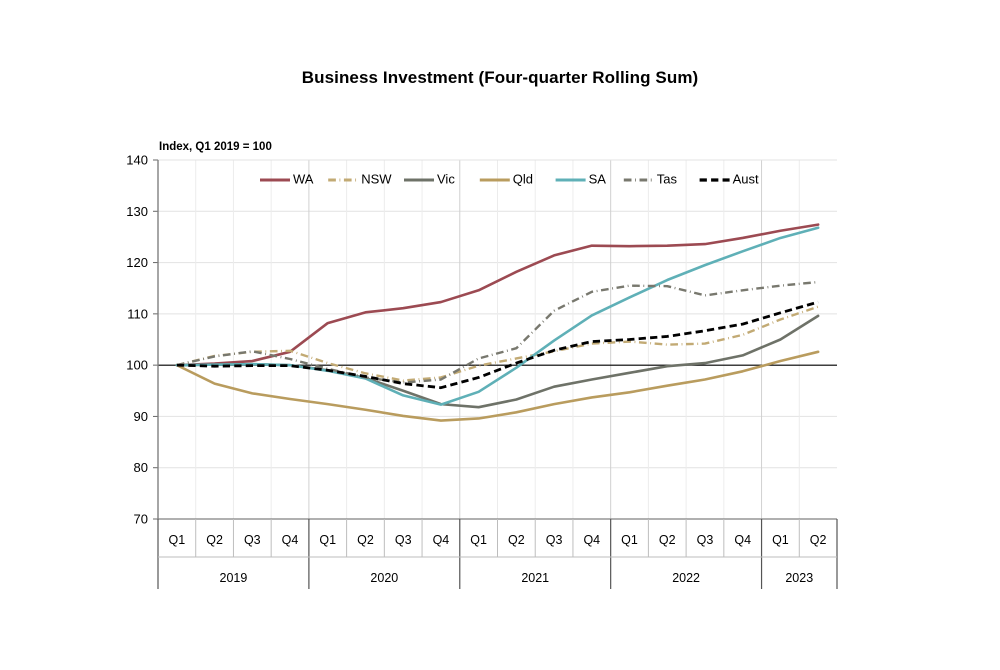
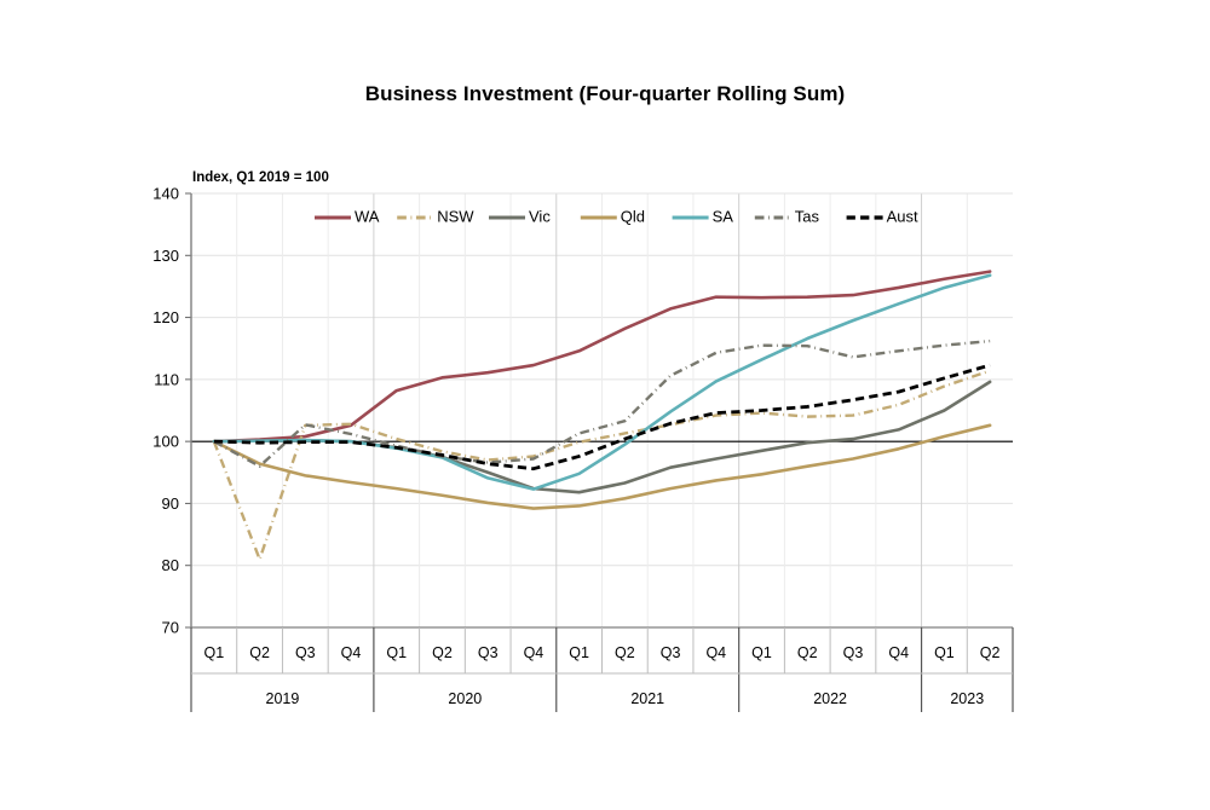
NSW/Q2 2019: 102 -> 81
Tas/Q2 2019: 102 -> 96
